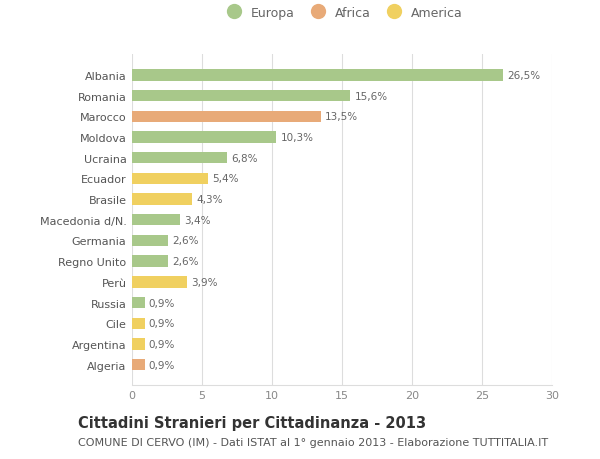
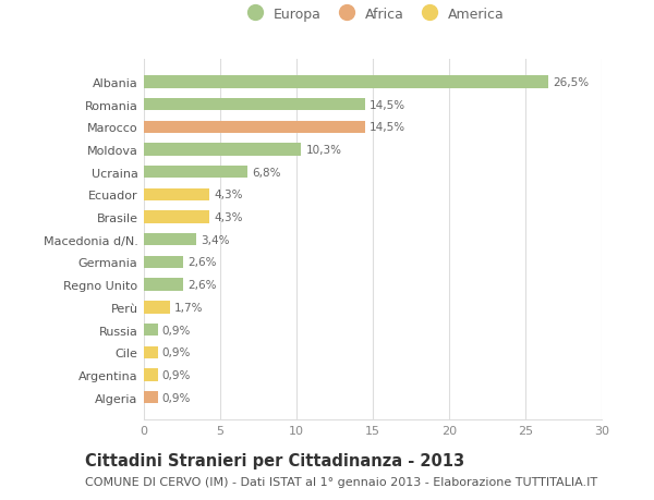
Romania: 15,6% -> 14,5%
Marocco: 13,5% -> 14,5%
Ecuador: 5,4% -> 4,3%
Perù: 3,9% -> 1,7%
